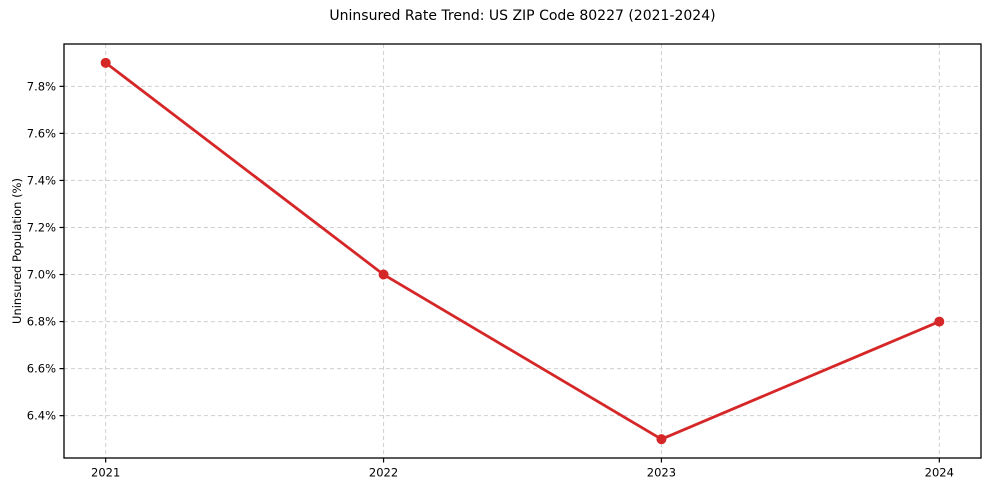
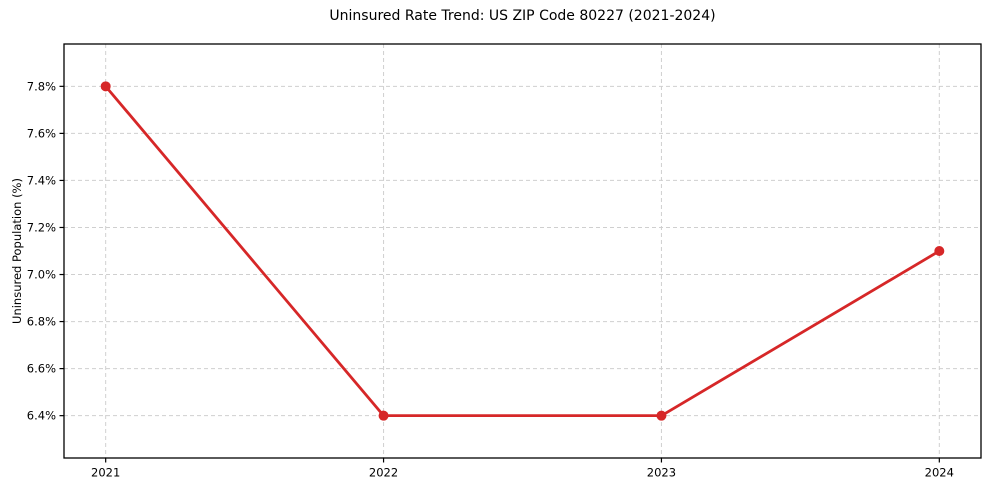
2021: 7.9% -> 7.8%
2022: 7.0% -> 6.4%
2023: 6.3% -> 6.4%
2024: 6.8% -> 7.1%
